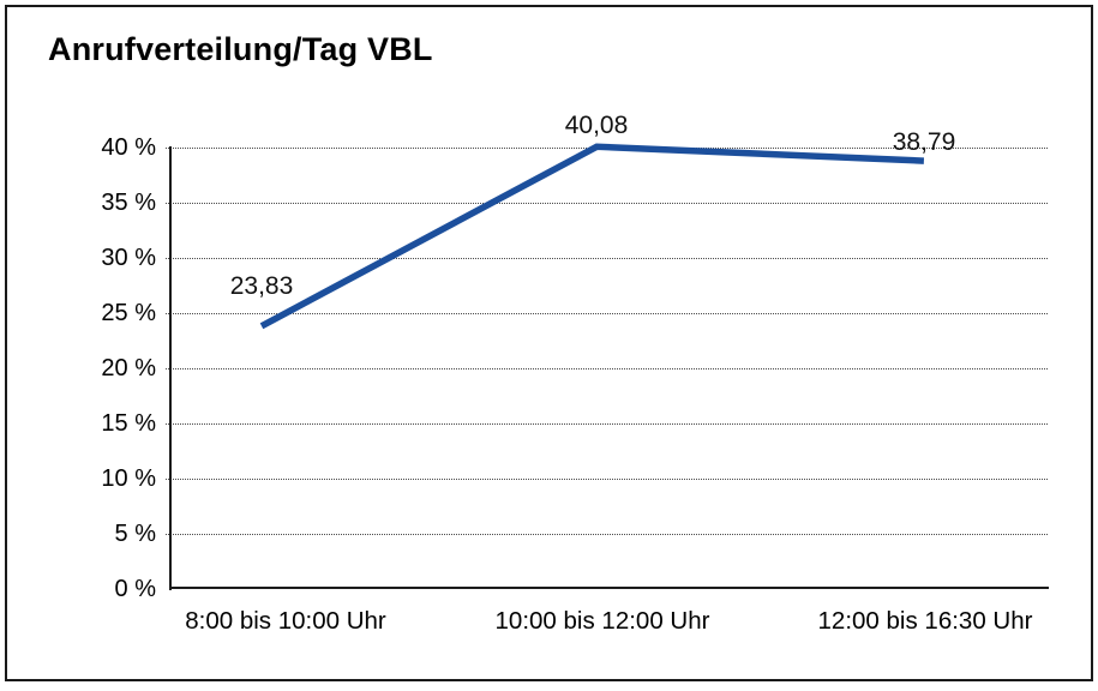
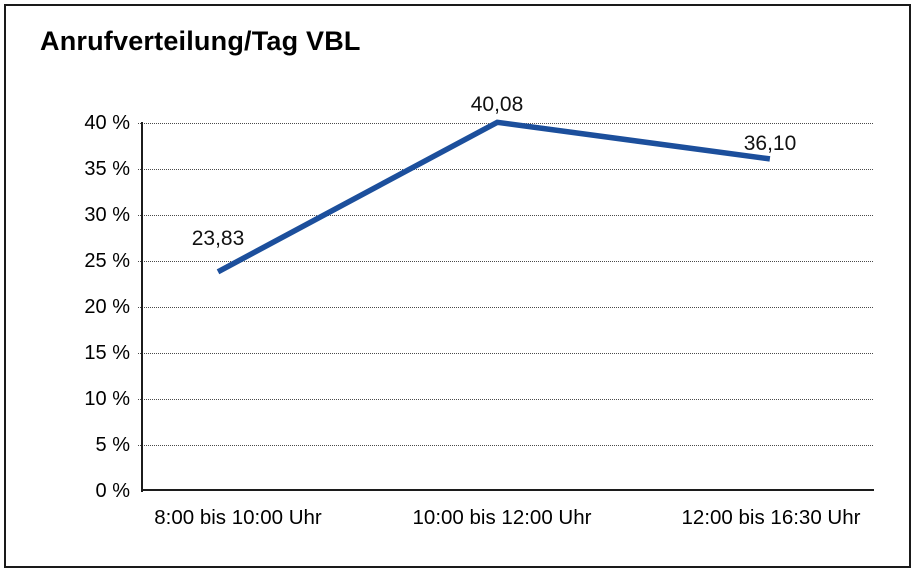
12:00 bis 16:30 Uhr: 38,79 -> 36,10
